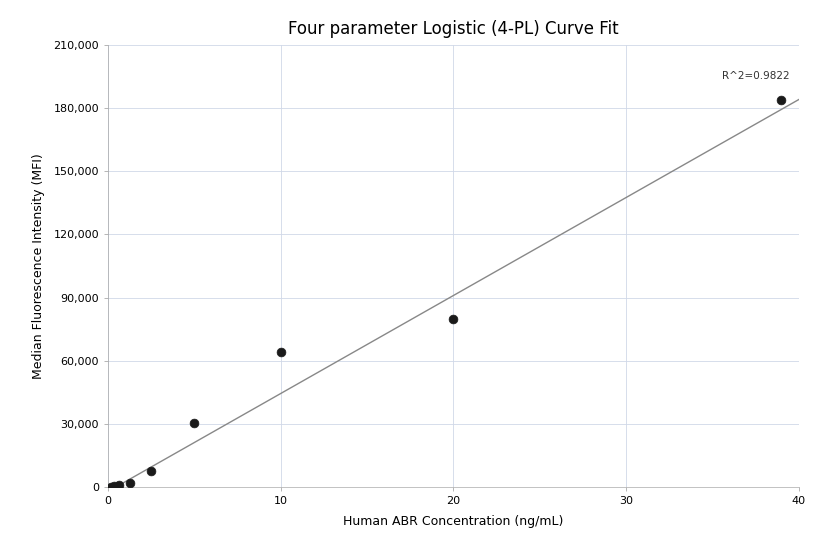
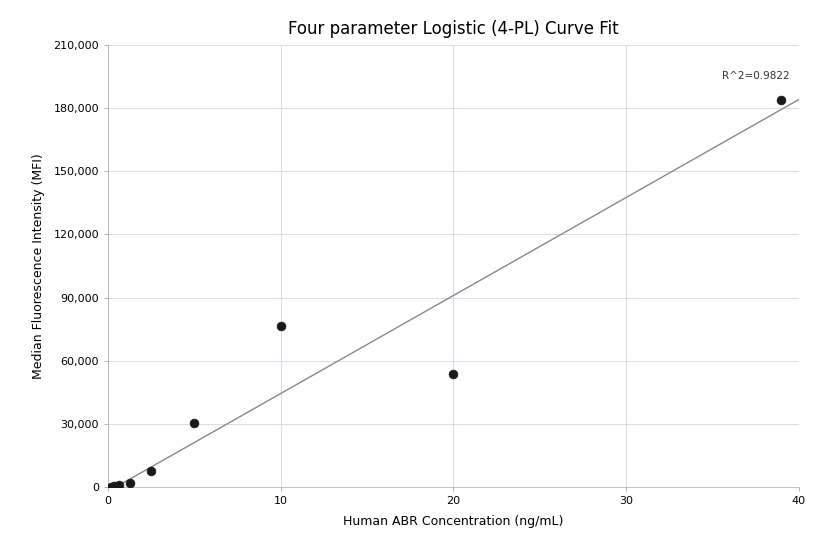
10: 64,000 -> 76,500
20: 80,000 -> 53,500
